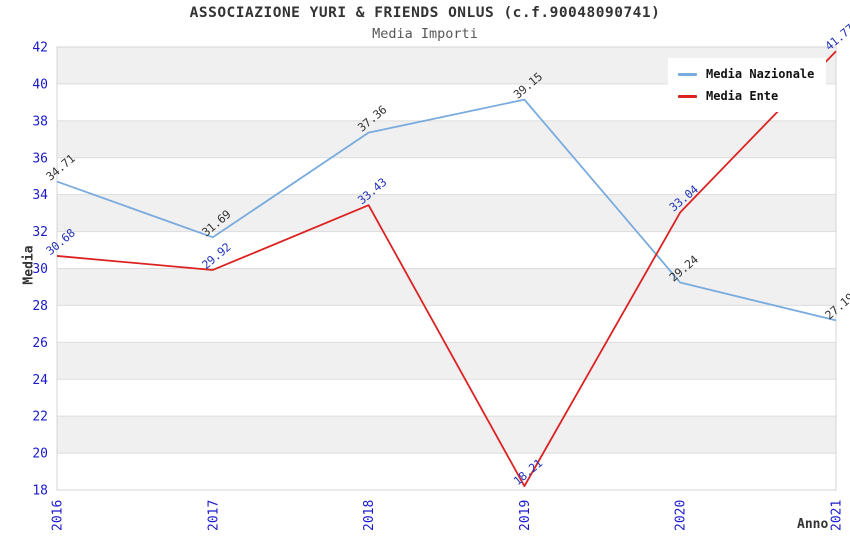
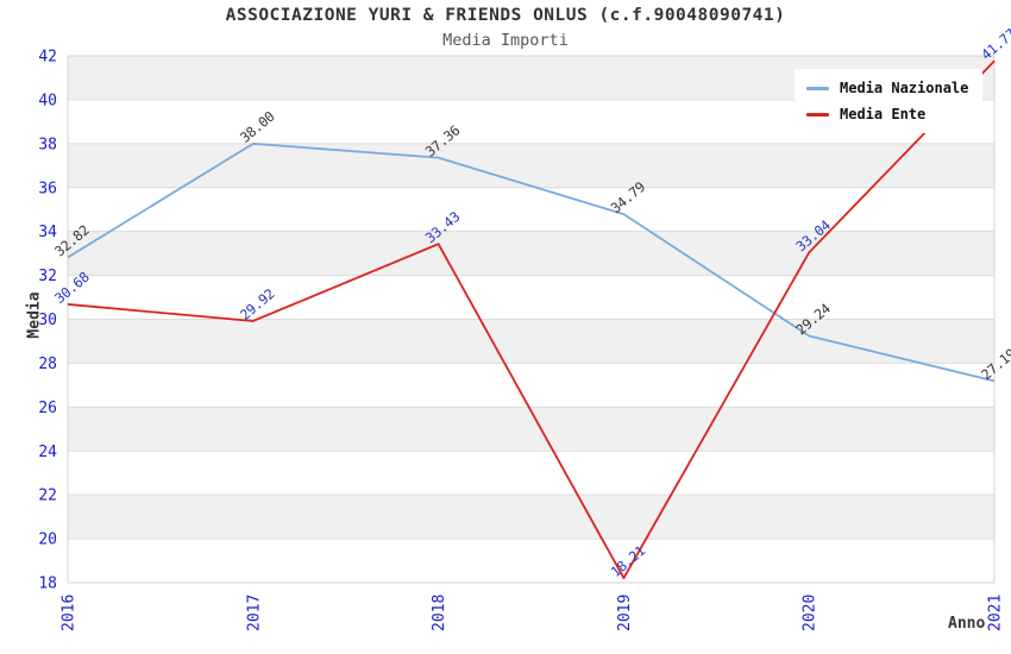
Media Nazionale/2016: 34.71 -> 32.82
Media Nazionale/2017: 31.69 -> 38.00
Media Nazionale/2019: 39.15 -> 34.79
